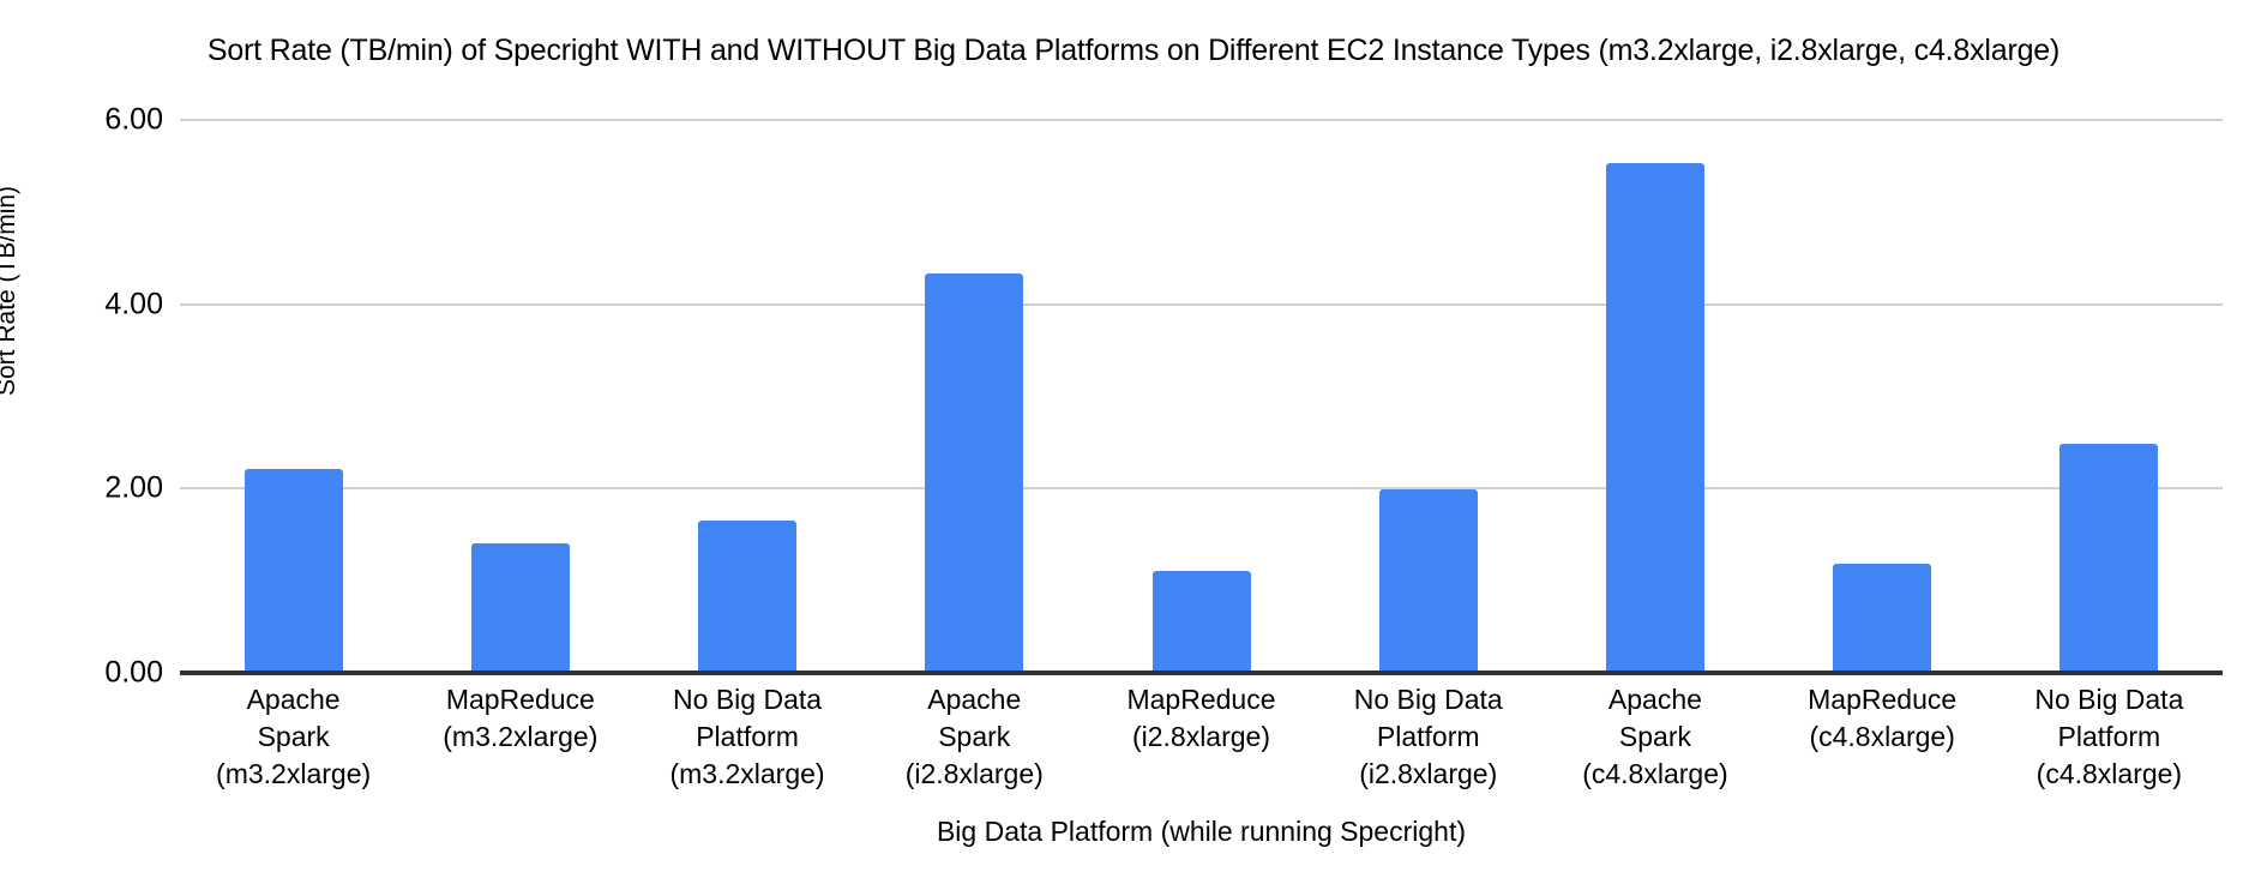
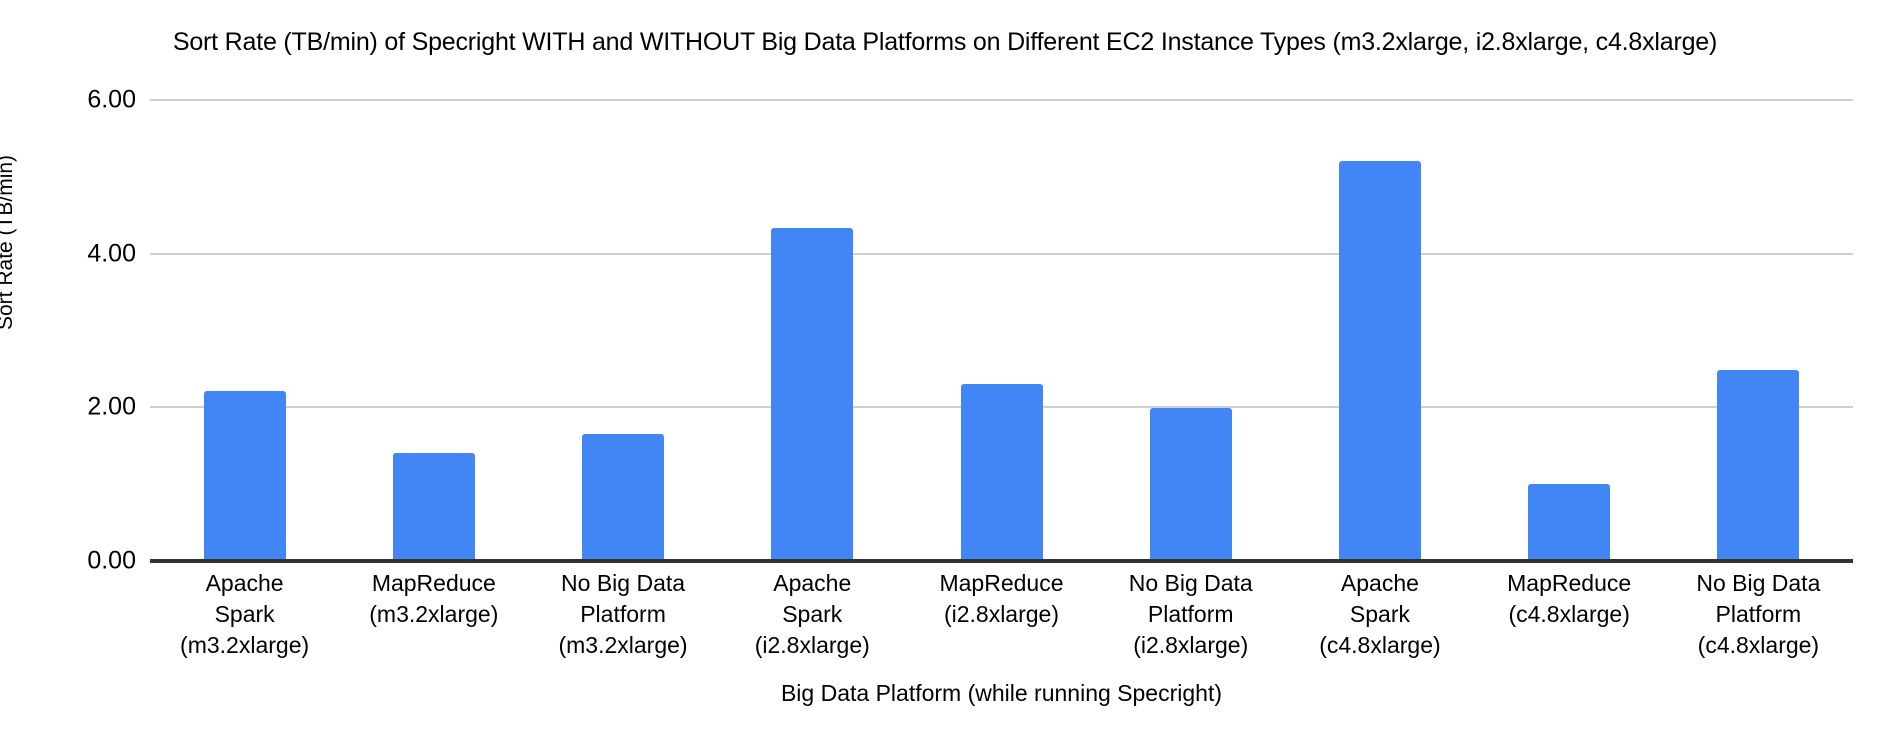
MapReduce (i2.8xlarge): 1.1 -> 2.3
Apache Spark (c4.8xlarge): 5.5 -> 5.2
MapReduce (c4.8xlarge): 1.2 -> 1.0
